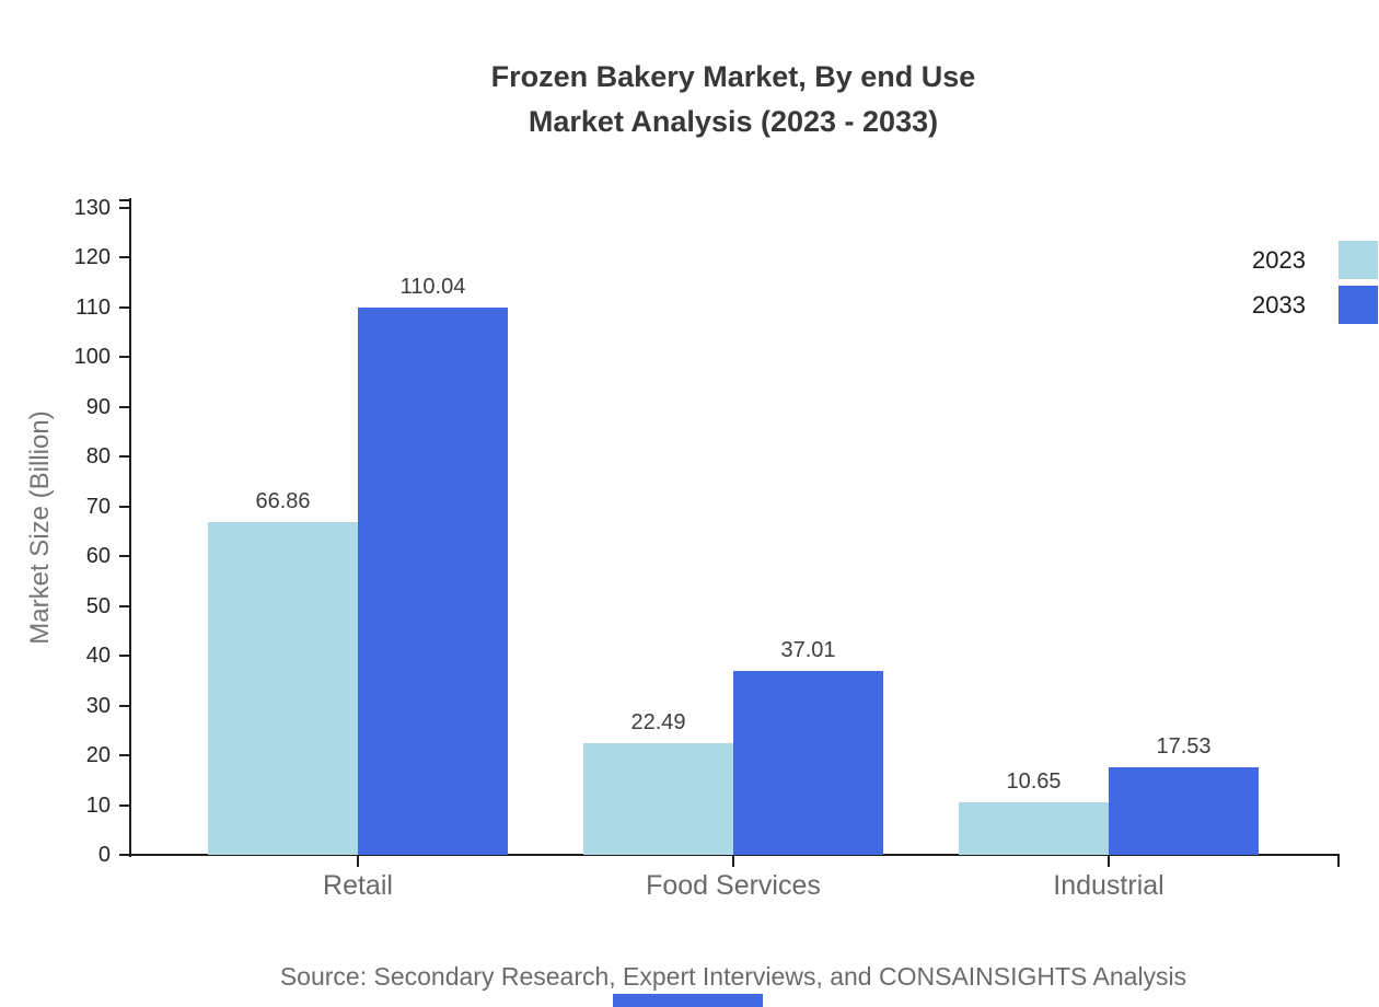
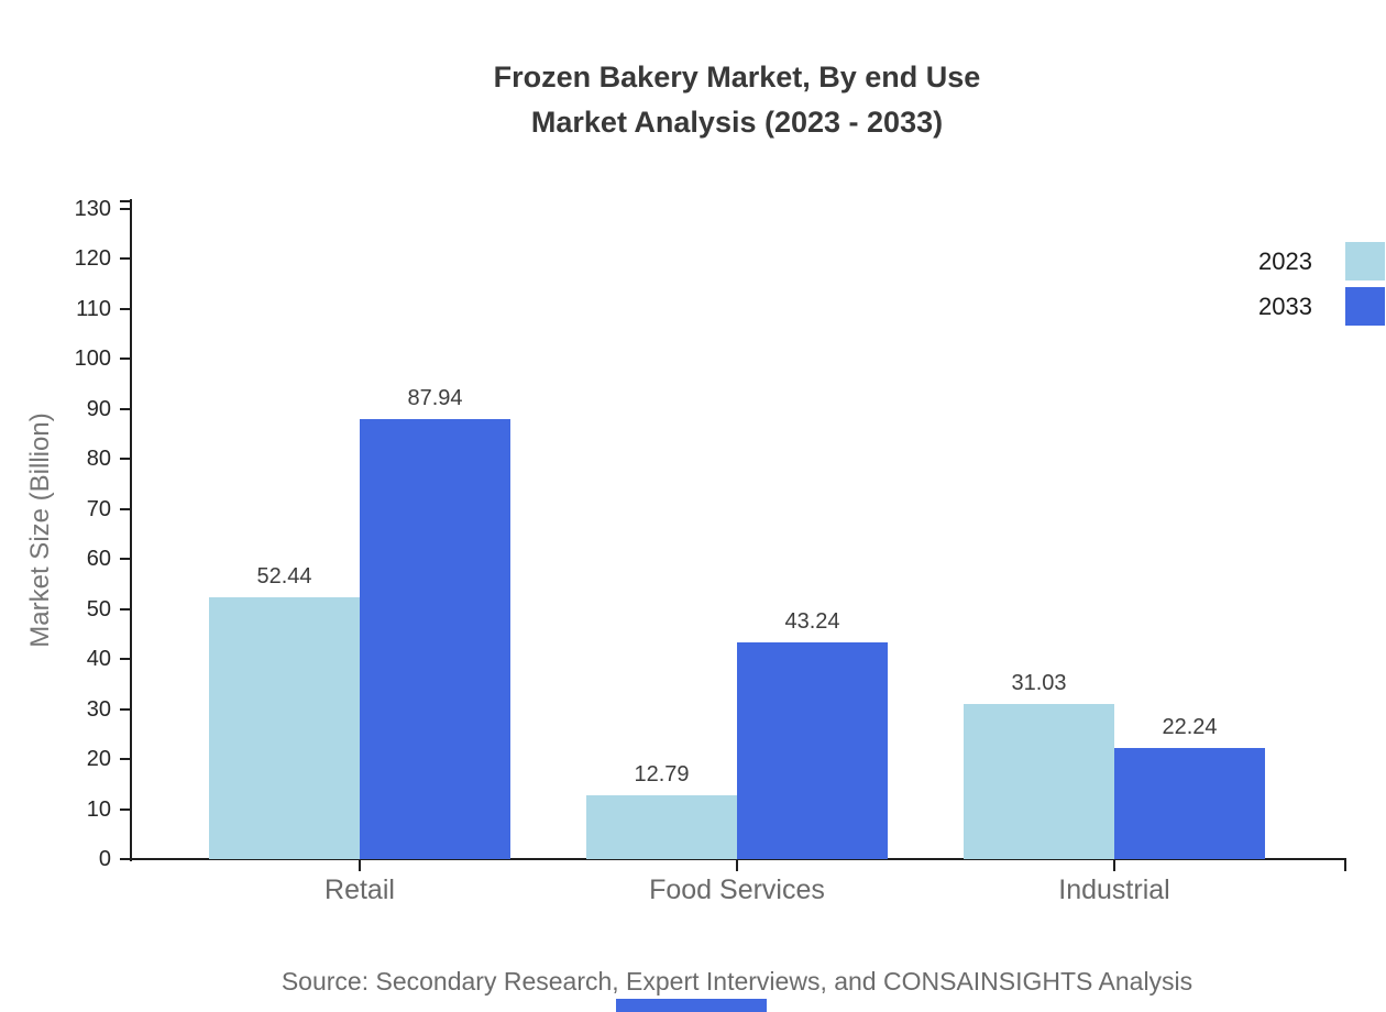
2023/Retail: 66.86 -> 52.44
2033/Retail: 110.04 -> 87.94
2023/Food Services: 22.49 -> 12.79
2033/Food Services: 37.01 -> 43.24
2023/Industrial: 10.65 -> 31.03
2033/Industrial: 17.53 -> 22.24
